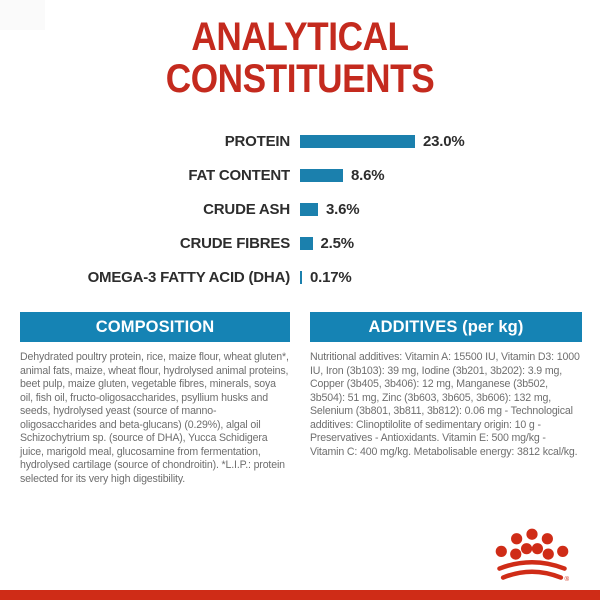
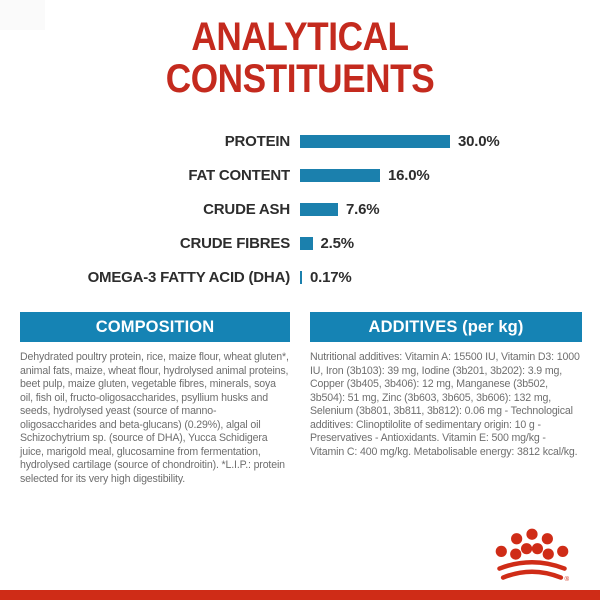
PROTEIN: 23.0% -> 30.0%
FAT CONTENT: 8.6% -> 16.0%
CRUDE ASH: 3.6% -> 7.6%
